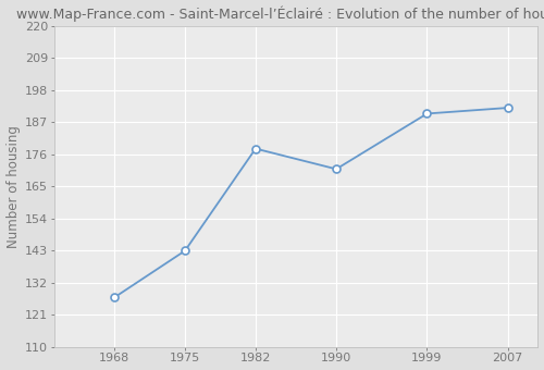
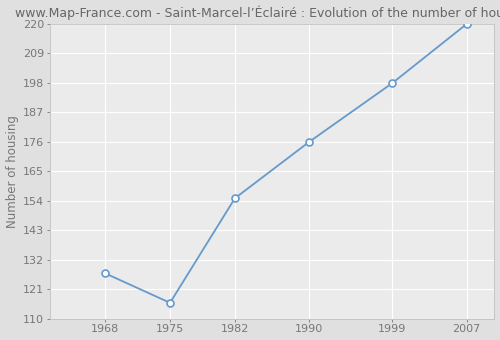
1975: 143 -> 116
1982: 178 -> 155
1990: 171 -> 176
1999: 190 -> 198
2007: 192 -> 220
